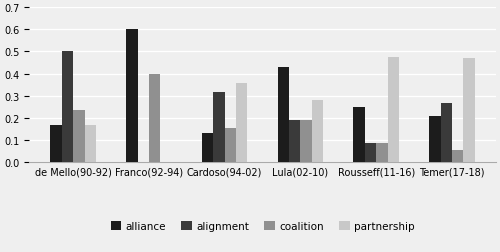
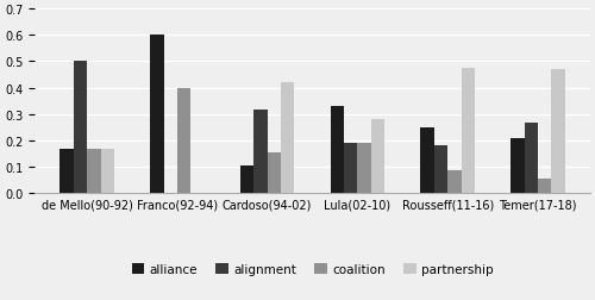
coalition/de Mello(90-92): 0.235 -> 0.165
alliance/Cardoso(94-02): 0.130 -> 0.105
partnership/Cardoso(94-02): 0.355 -> 0.420
alliance/Lula(02-10): 0.430 -> 0.330
alignment/Rousseff(11-16): 0.085 -> 0.180
